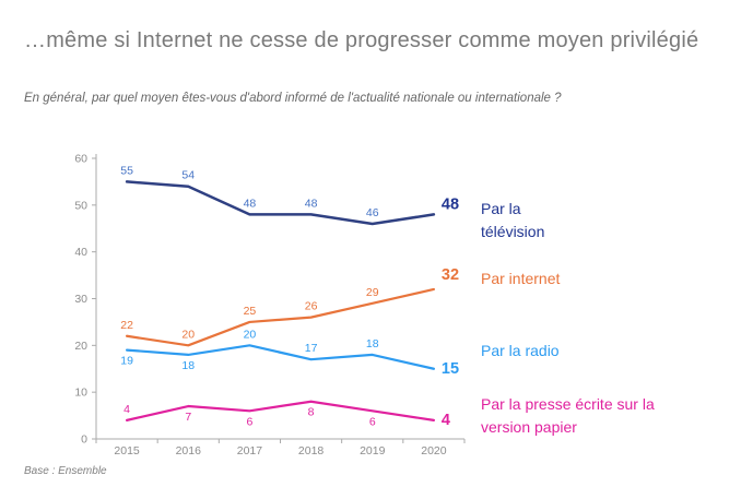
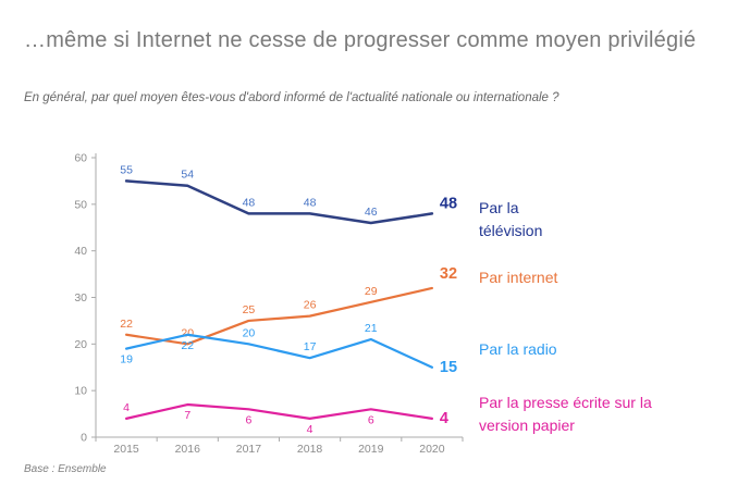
Par la radio/2016: 18 -> 22
Par la presse écrite sur la version papier/2018: 8 -> 4
Par la radio/2019: 18 -> 21
